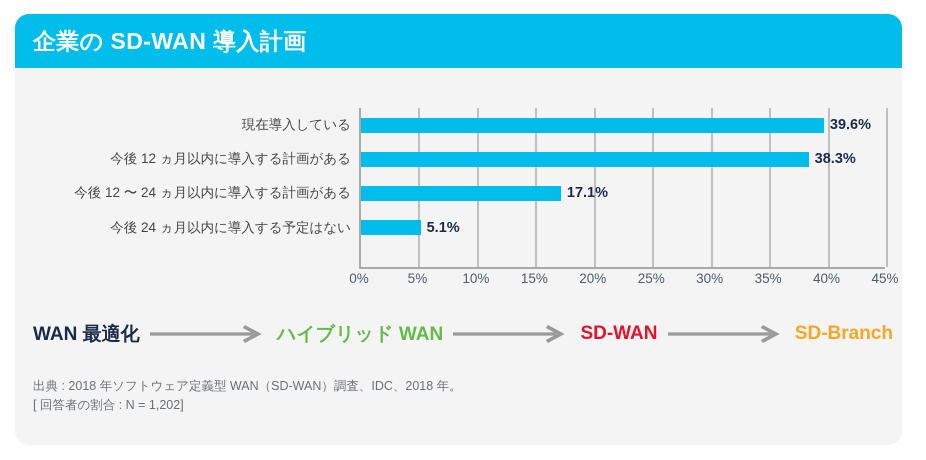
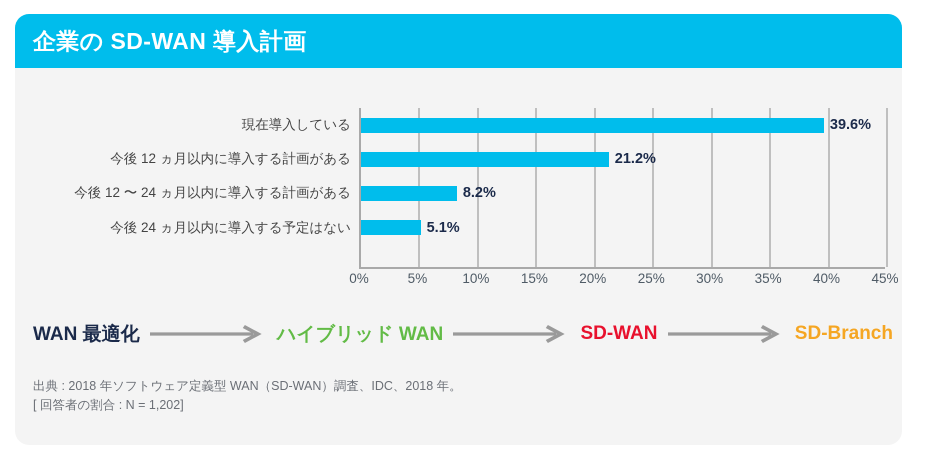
今後 12 ヵ月以内に導入する計画がある: 38.3% -> 21.2%
今後 12 〜 24 ヵ月以内に導入する計画がある: 17.1% -> 8.2%
